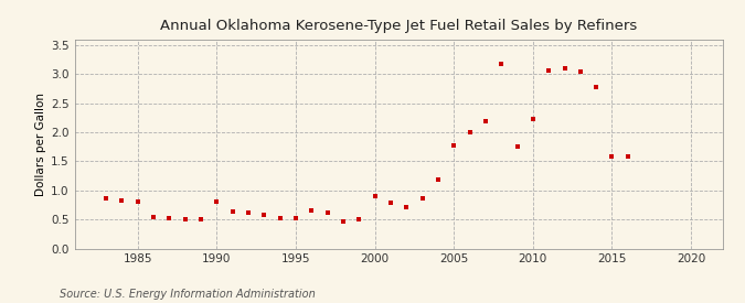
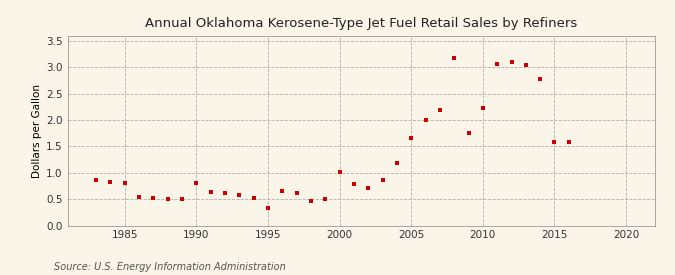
1995: 0.53 -> 0.34
2000: 0.90 -> 1.02
2005: 1.78 -> 1.66
